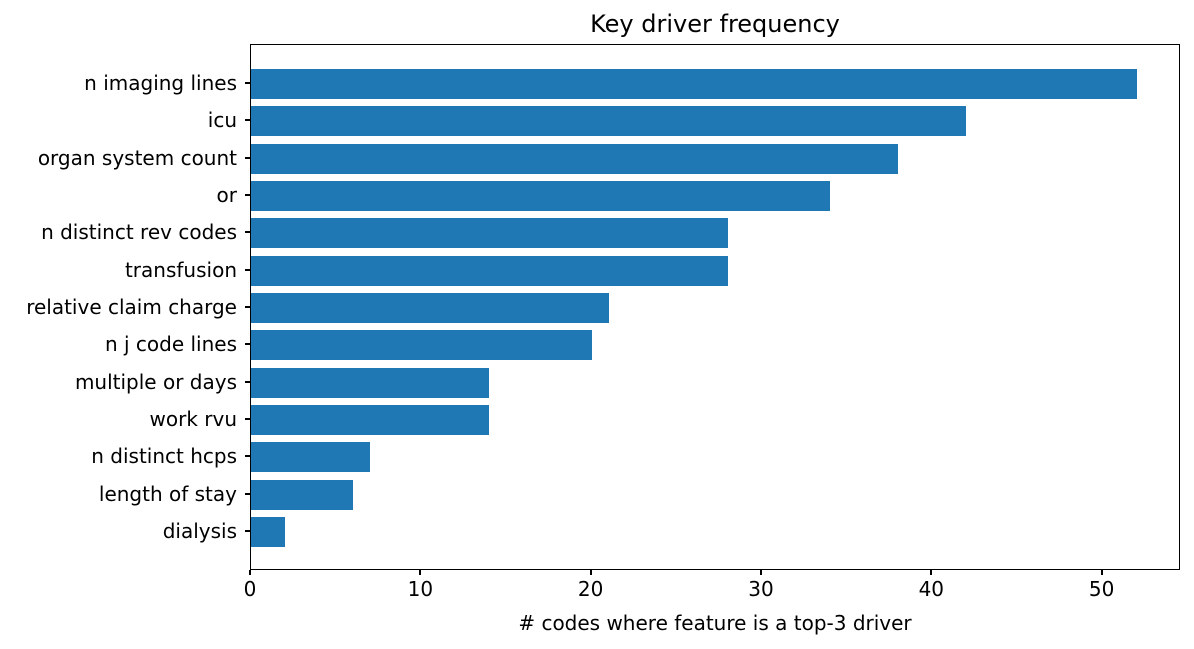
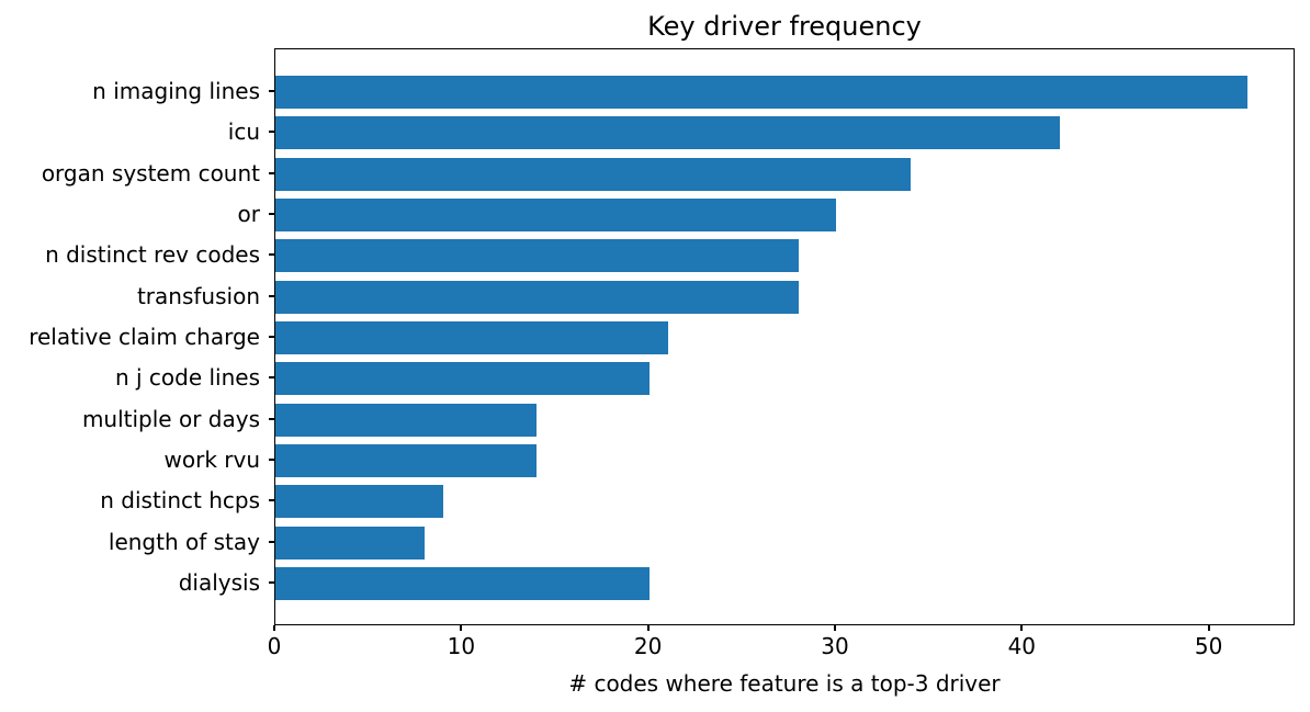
organ system count: 38 -> 34
or: 34 -> 30
n distinct hcps: 7 -> 9
length of stay: 6 -> 8
dialysis: 2 -> 20
